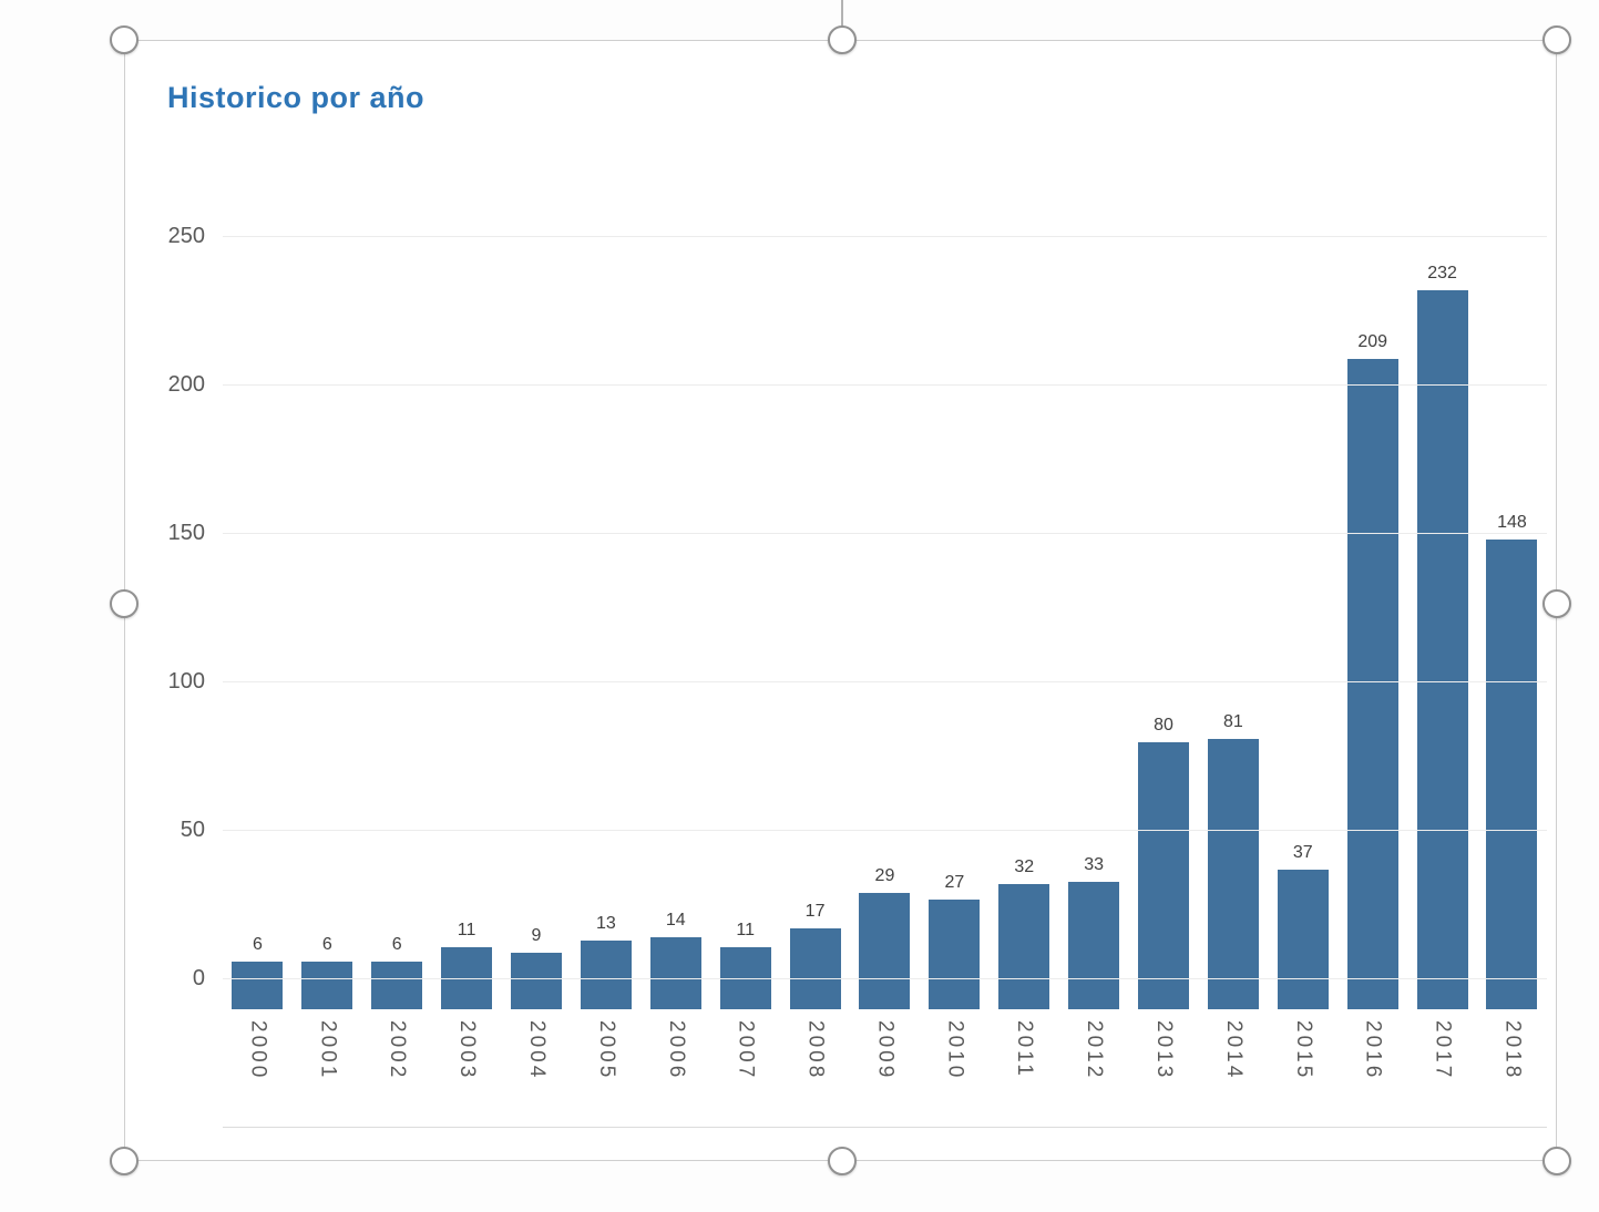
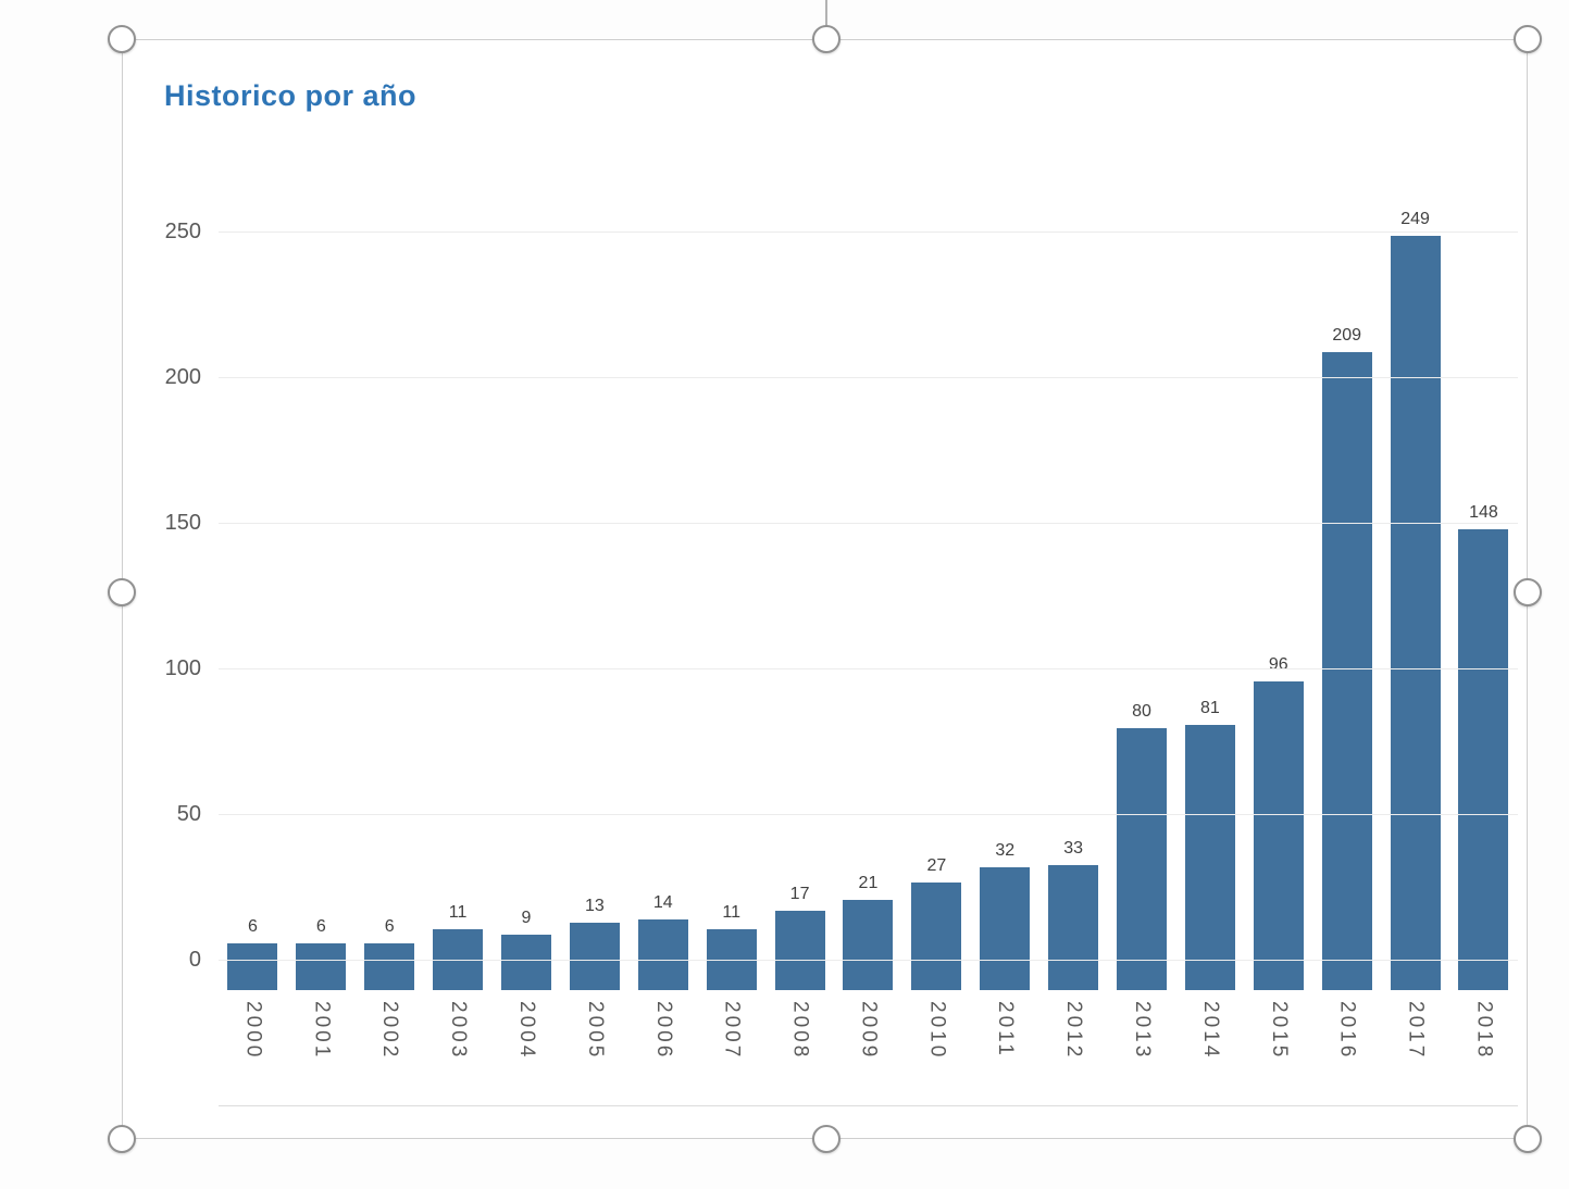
2009: 29 -> 21
2015: 37 -> 96
2017: 232 -> 249
